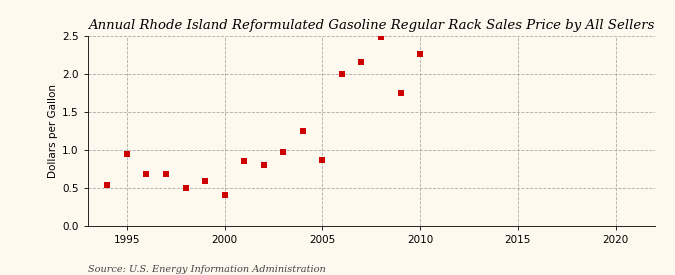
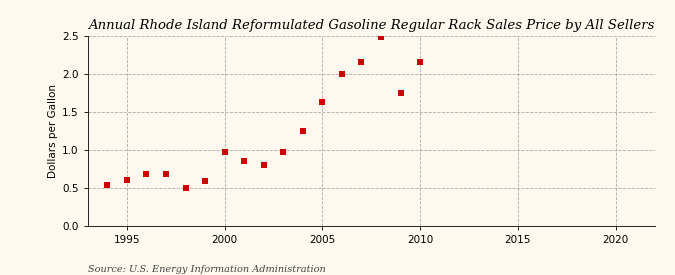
1995: 0.94 -> 0.60
2000: 0.40 -> 0.97
2005: 0.86 -> 1.63
2010: 2.26 -> 2.15
